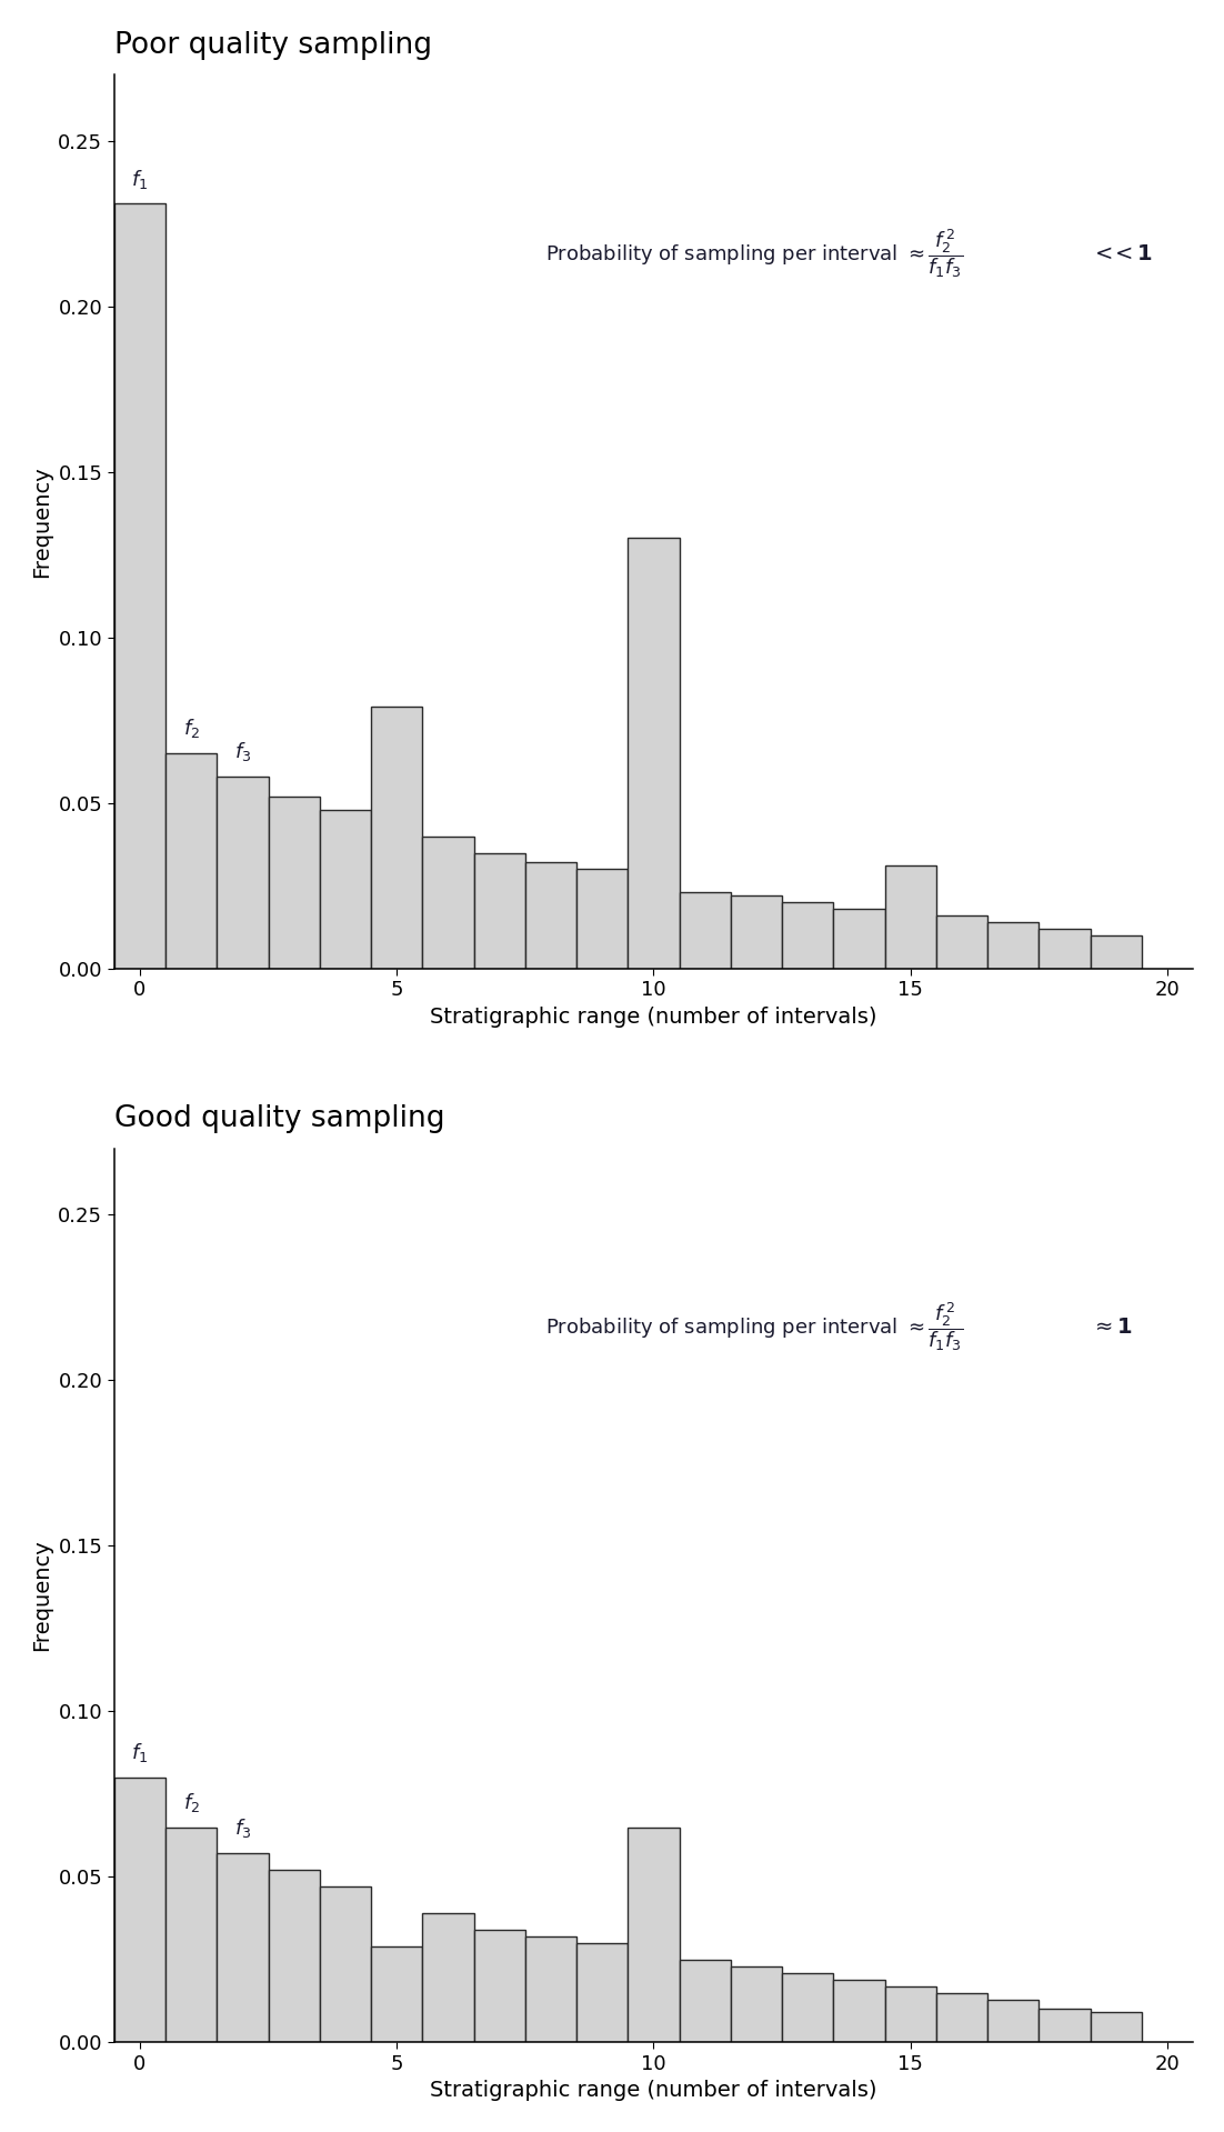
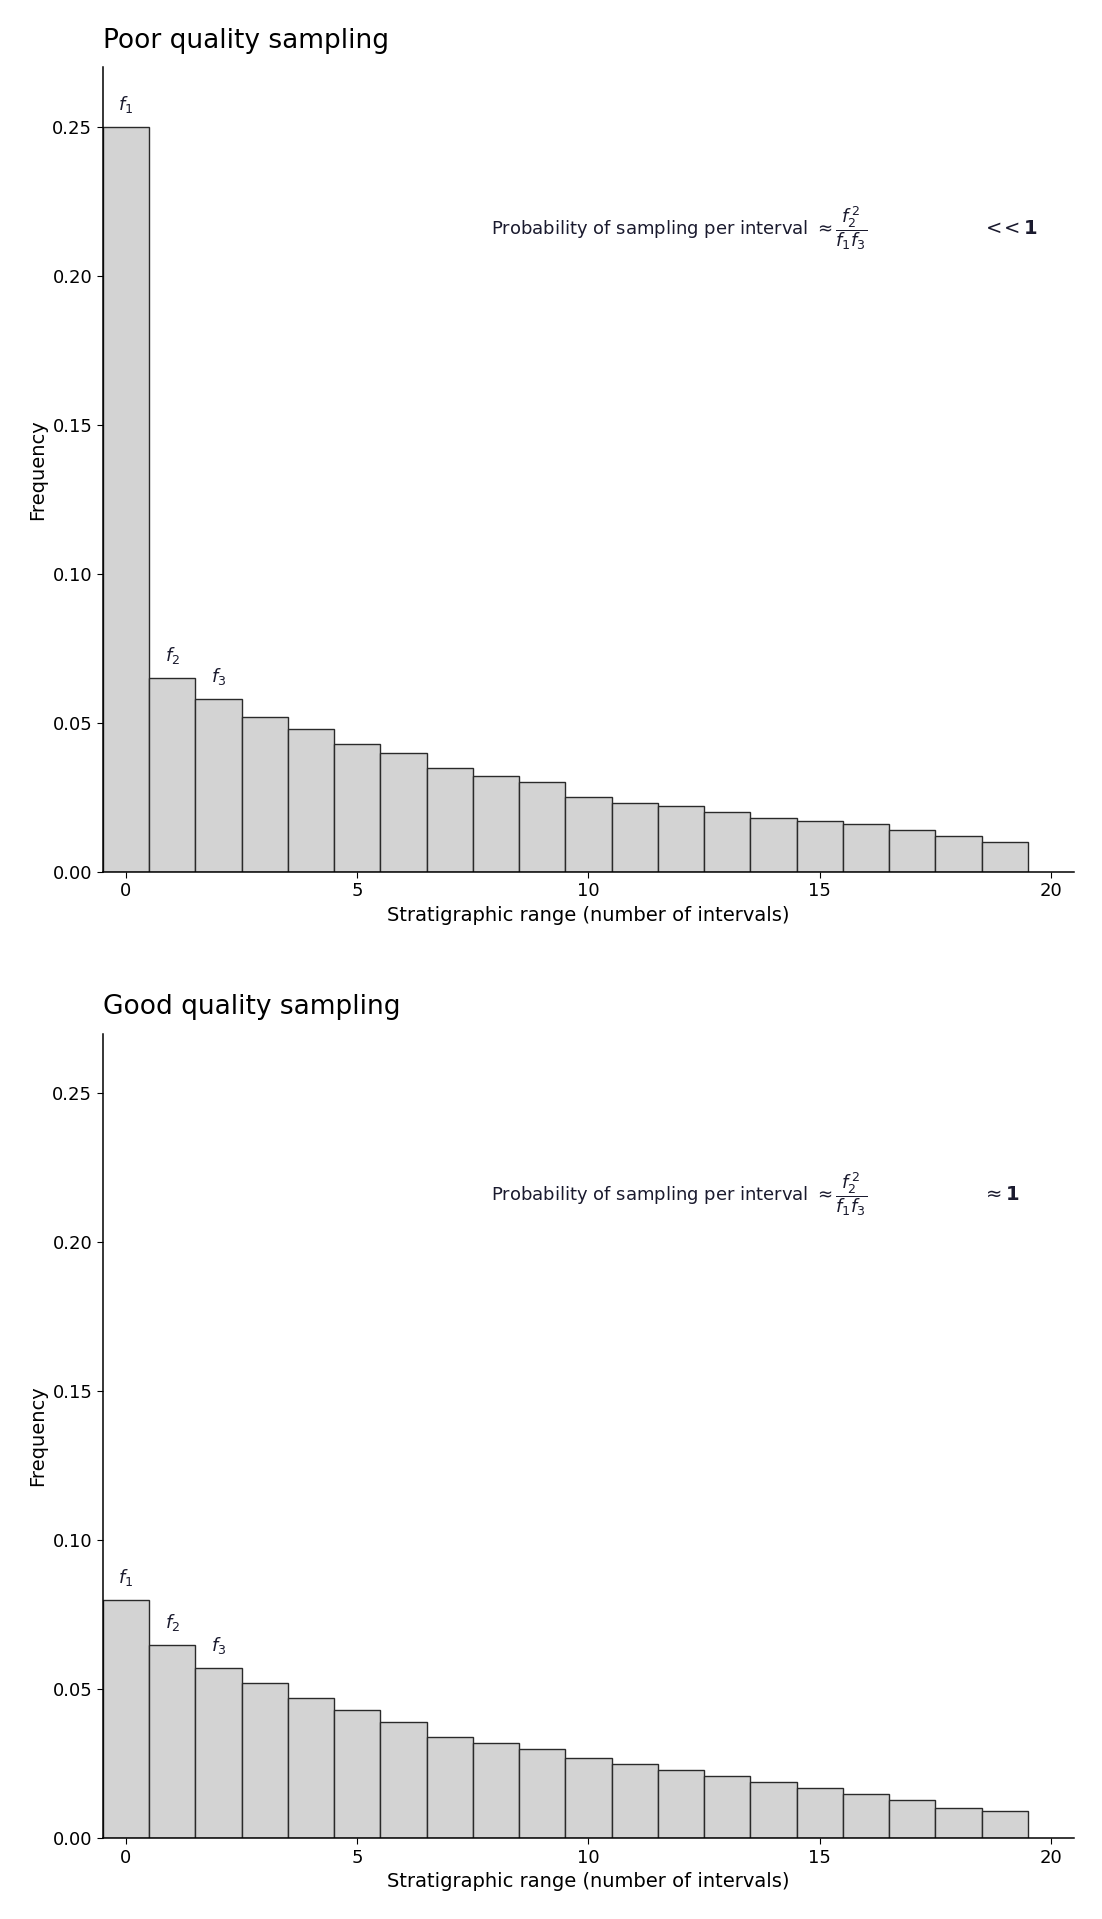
Poor quality sampling/0: 0.231 -> 0.250
Poor quality sampling/5: 0.079 -> 0.043
Poor quality sampling/10: 0.130 -> 0.025
Poor quality sampling/15: 0.031 -> 0.017
Good quality sampling/5: 0.029 -> 0.043
Good quality sampling/10: 0.065 -> 0.027
